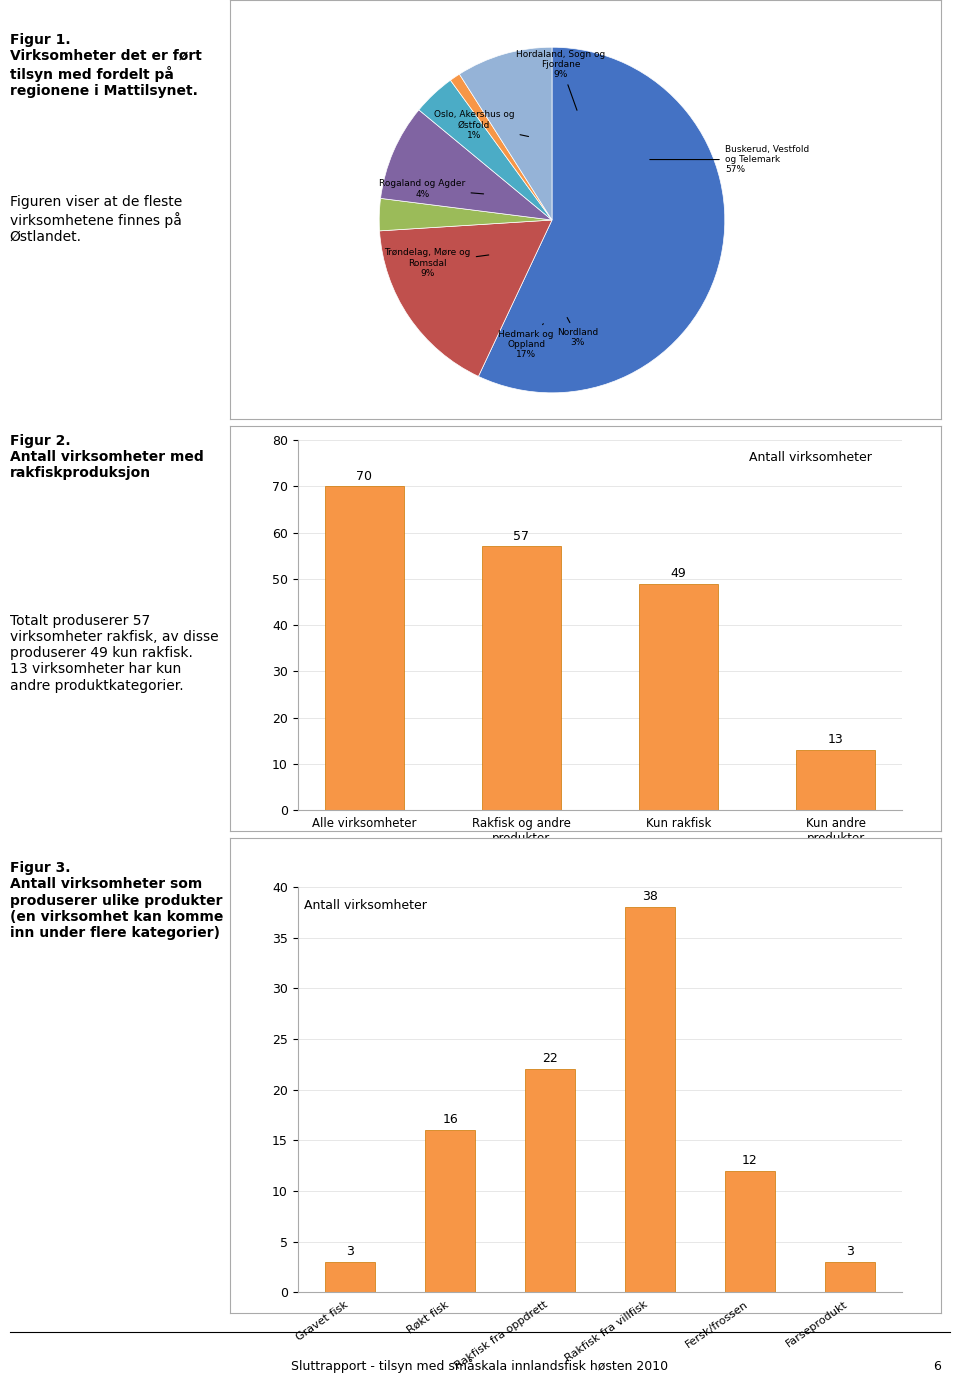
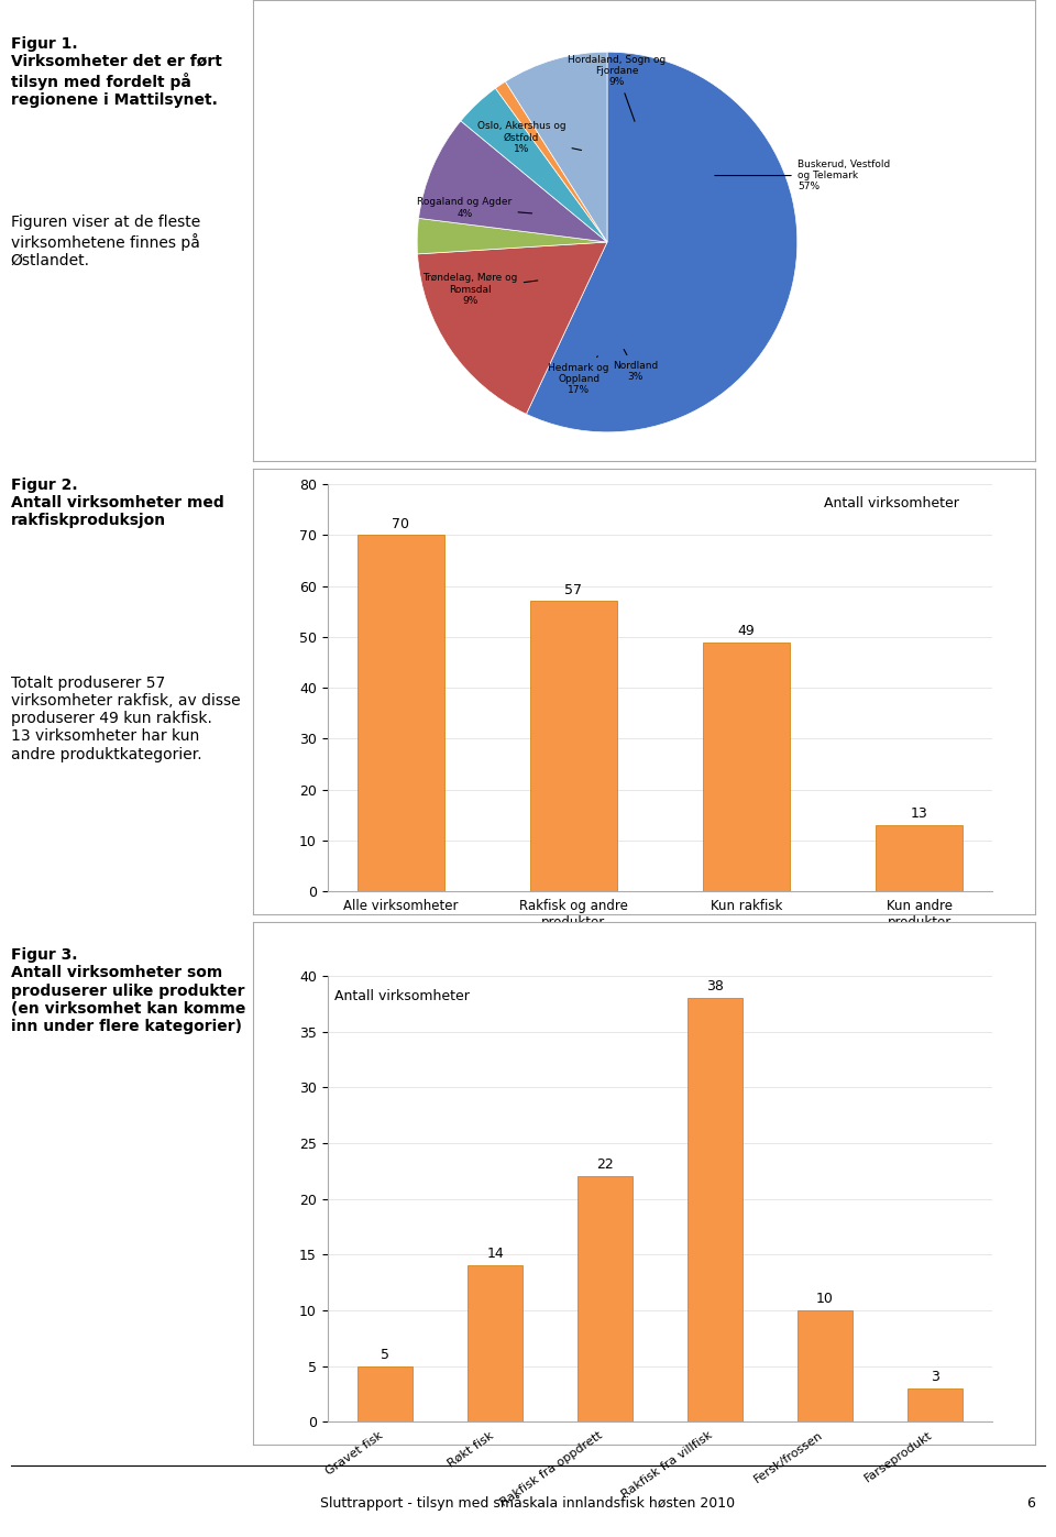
Gravet fisk: 3 -> 5
Røkt fisk: 16 -> 14
Fersk/frossen: 12 -> 10
